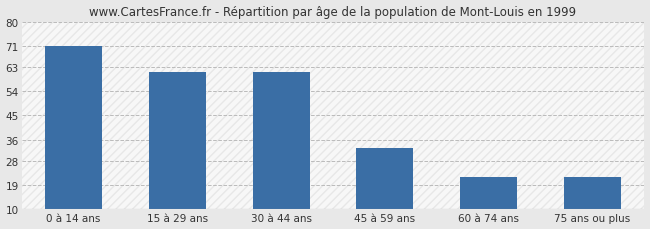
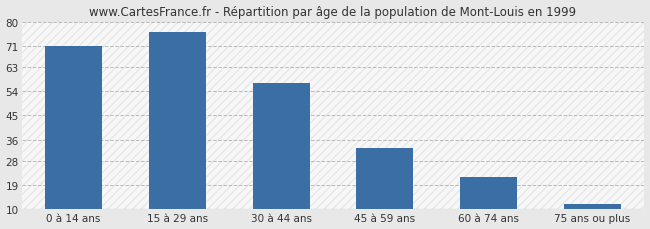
15 à 29 ans: 61 -> 76
30 à 44 ans: 61 -> 57
75 ans ou plus: 22 -> 12
